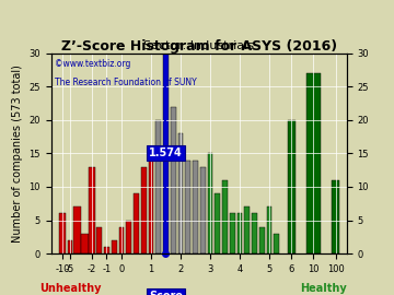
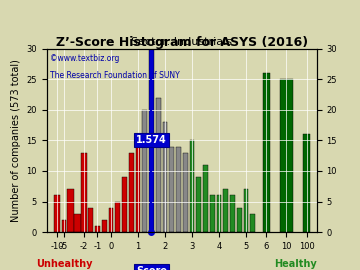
6: 20 -> 26
10: 27 -> 25
100: 11 -> 16
